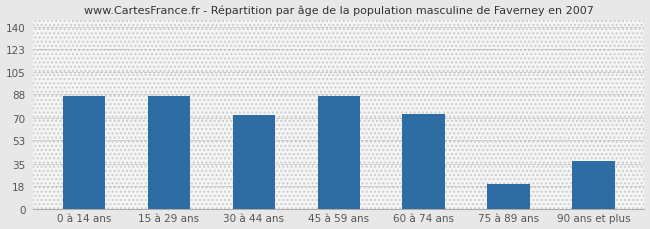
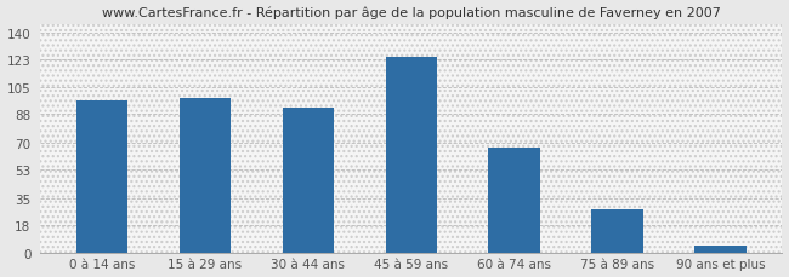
0 à 14 ans: 87 -> 97
15 à 29 ans: 87 -> 98
30 à 44 ans: 72 -> 92
45 à 59 ans: 87 -> 124
60 à 74 ans: 73 -> 67
75 à 89 ans: 19 -> 28
90 ans et plus: 37 -> 5
